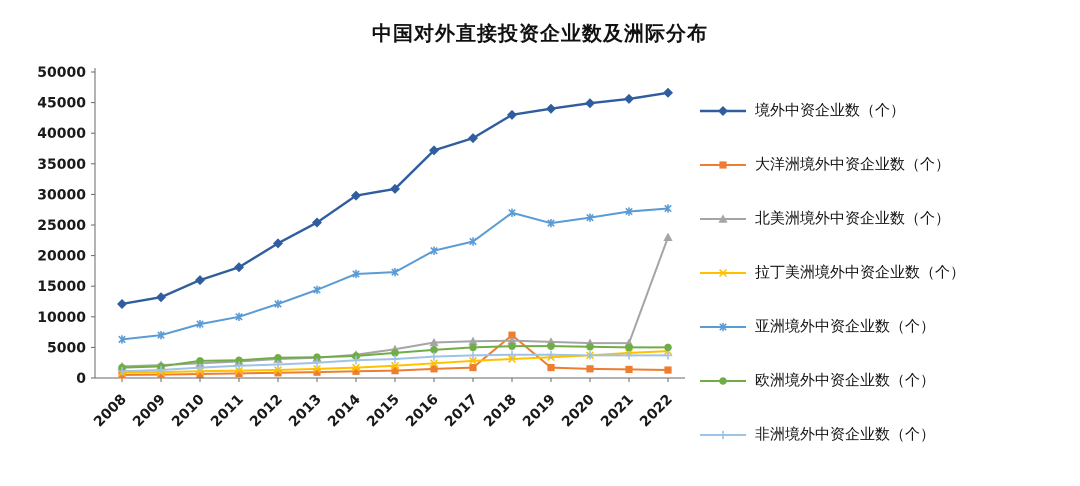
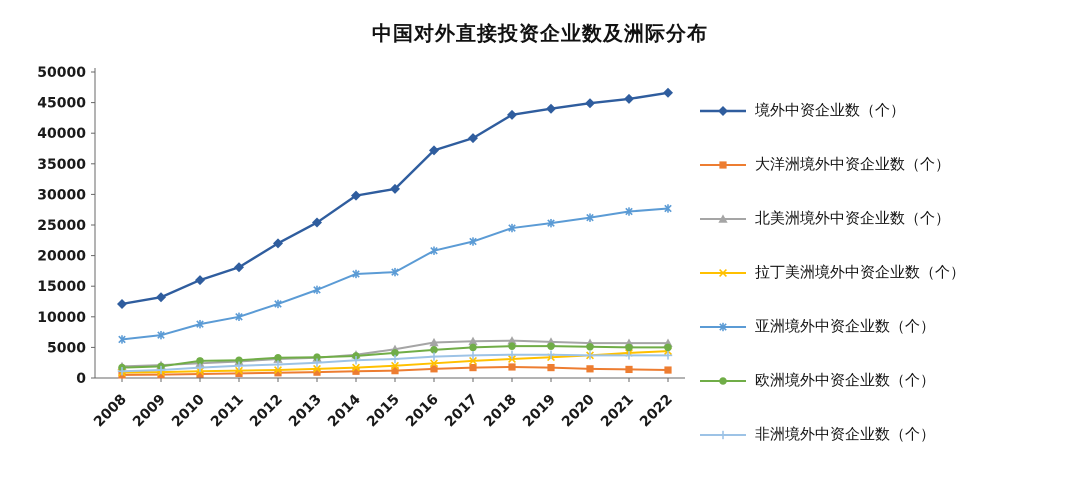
大洋洲境外中资企业数（个）/2018: 7000 -> 2000
亚洲境外中资企业数（个）/2018: 27000 -> 24000
北美洲境外中资企业数（个）/2022: 23000 -> 6000
